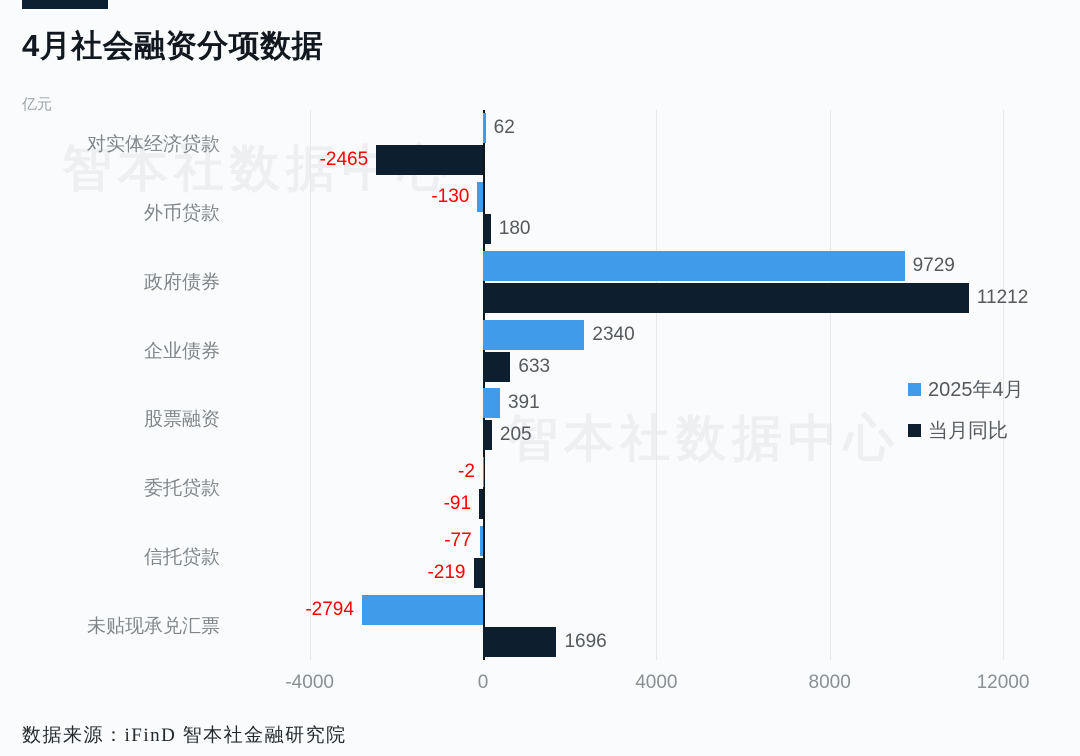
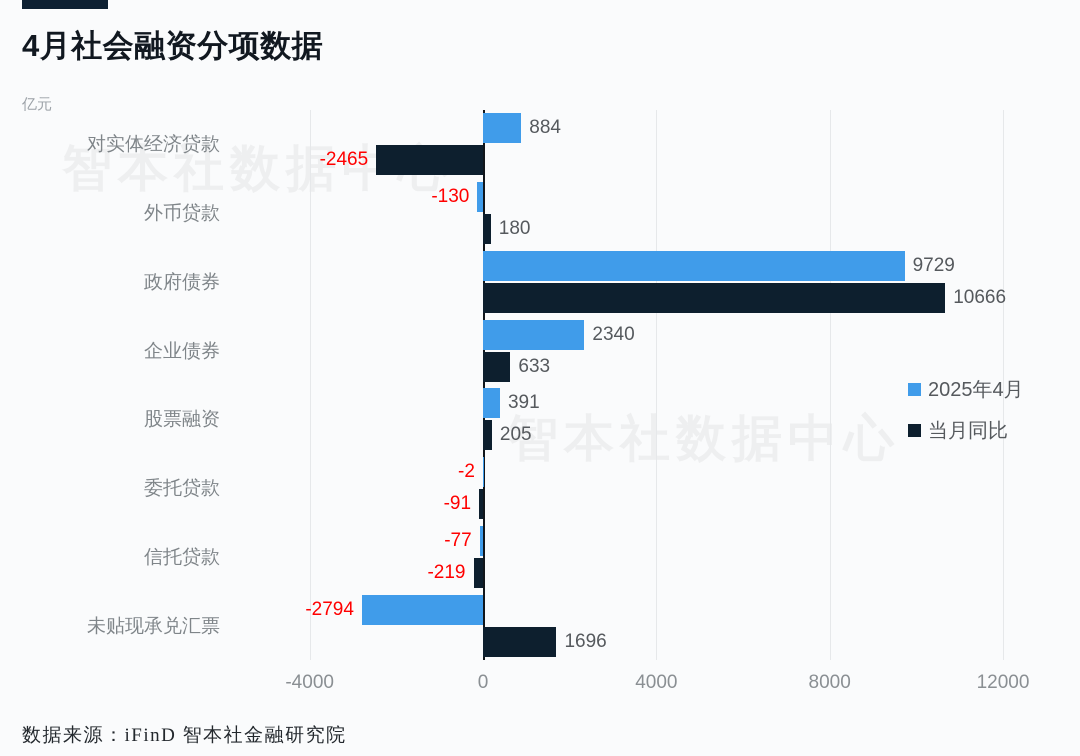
2025年4月/对实体经济贷款: 62 -> 884
当月同比/政府债券: 11212 -> 10666
